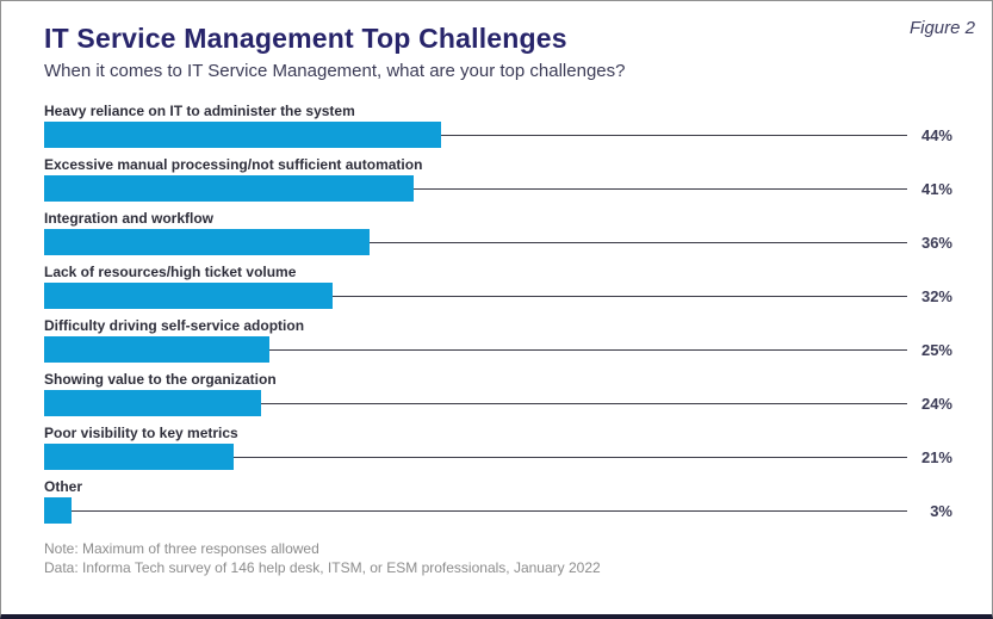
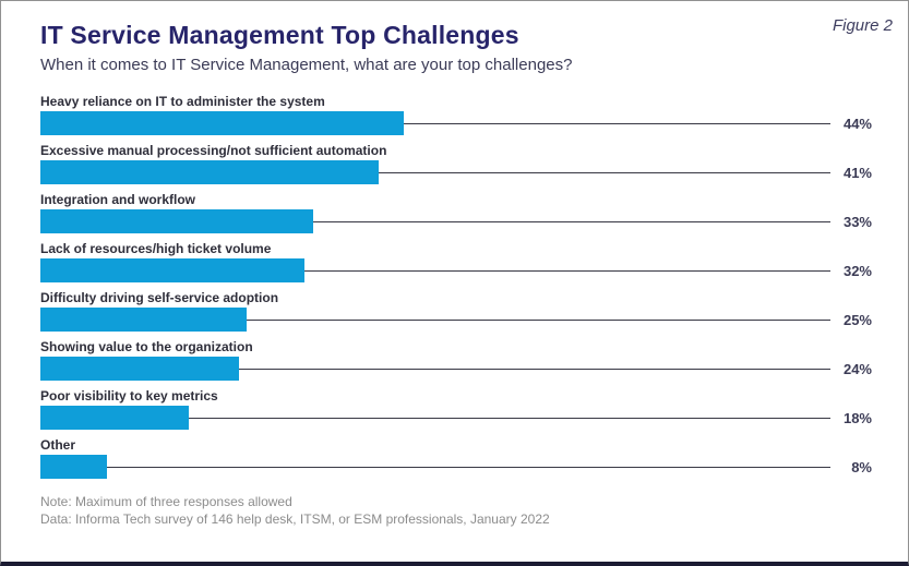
Integration and workflow: 36% -> 33%
Poor visibility to key metrics: 21% -> 18%
Other: 3% -> 8%
